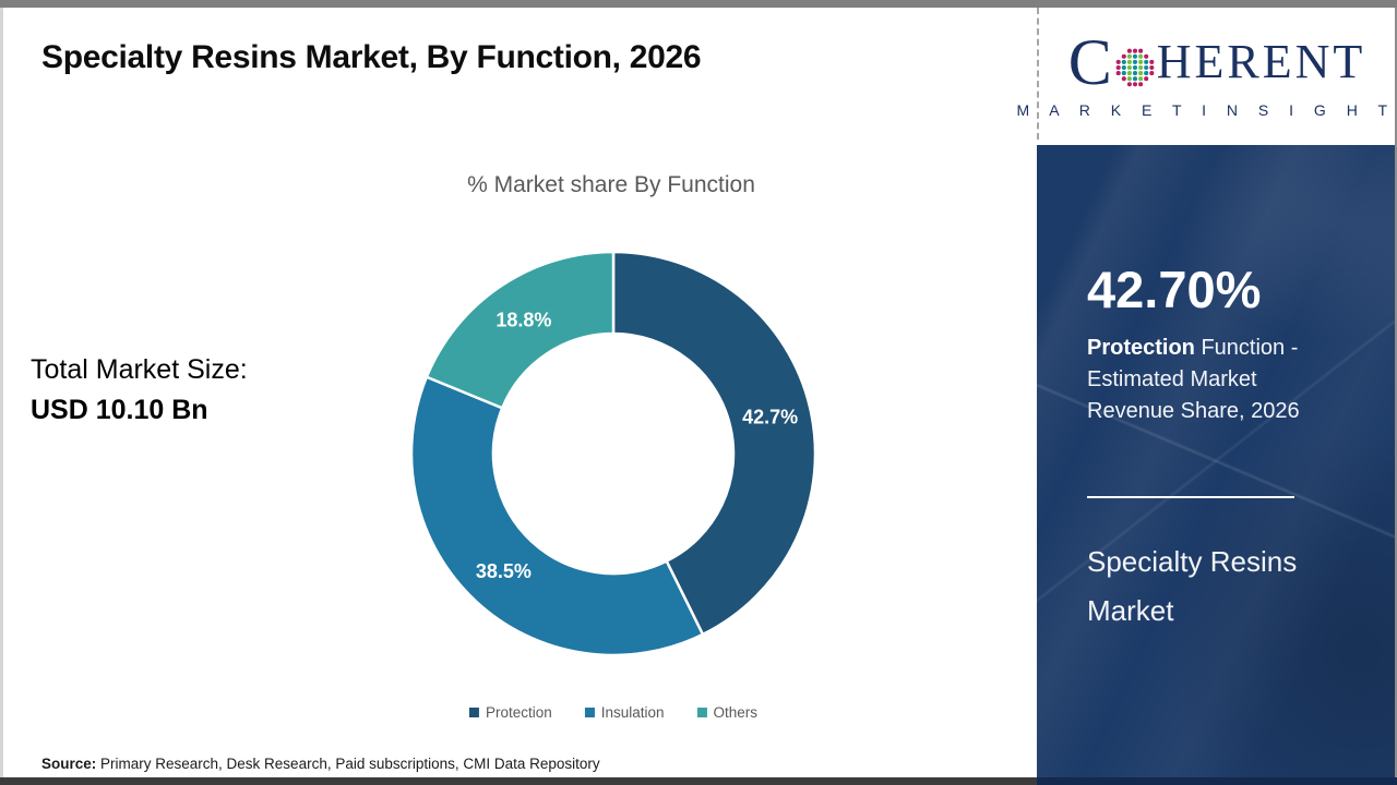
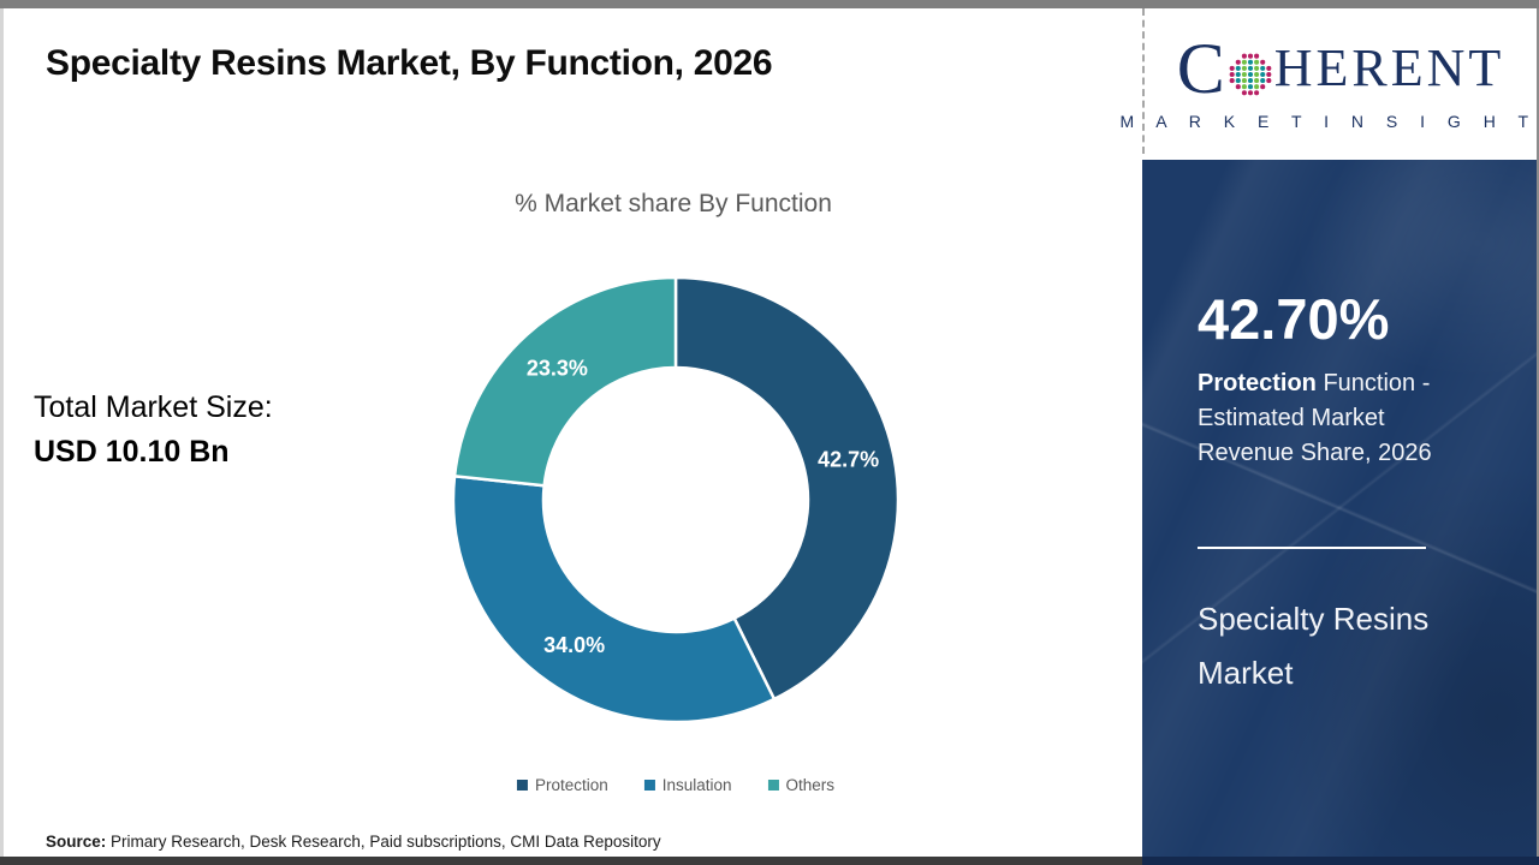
Insulation: 38.5% -> 34.0%
Others: 18.8% -> 23.3%
